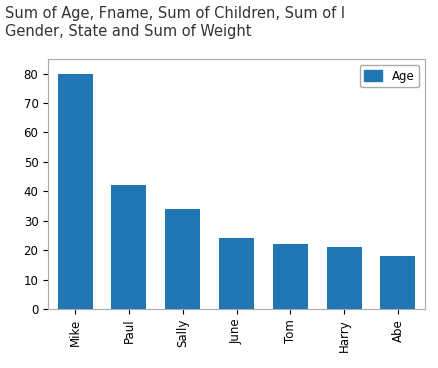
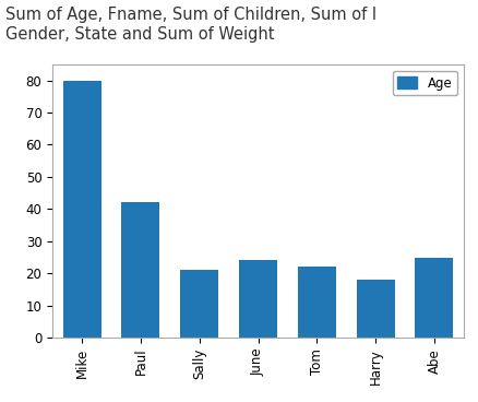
Sally: 34 -> 21
Harry: 21 -> 18
Abe: 18 -> 25
